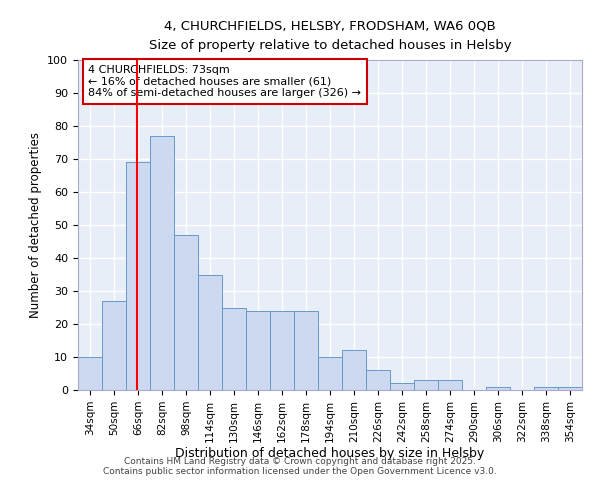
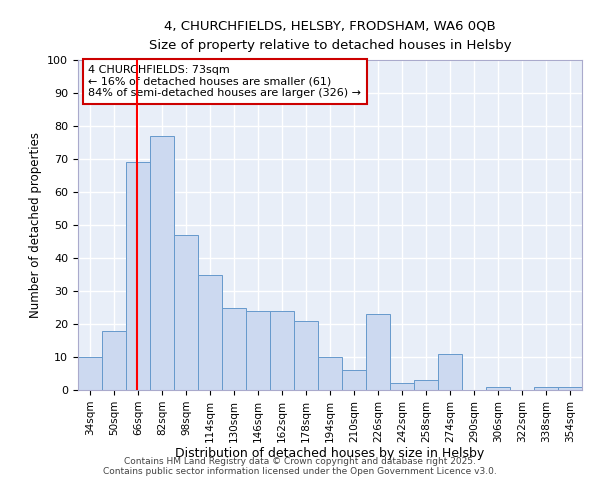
50sqm: 27 -> 18
178sqm: 24 -> 21
210sqm: 12 -> 6
226sqm: 6 -> 23
274sqm: 3 -> 11
